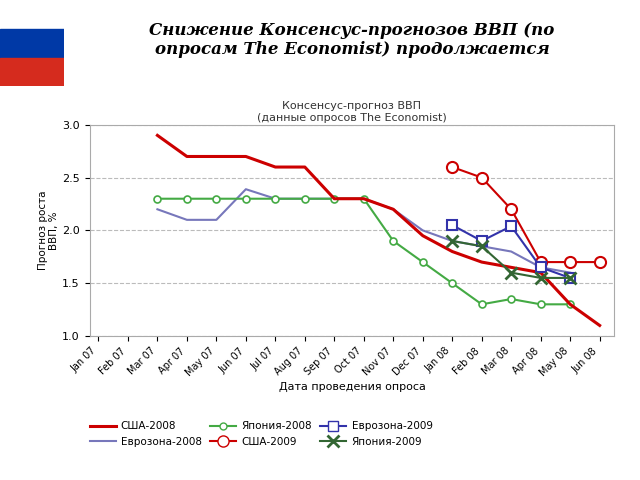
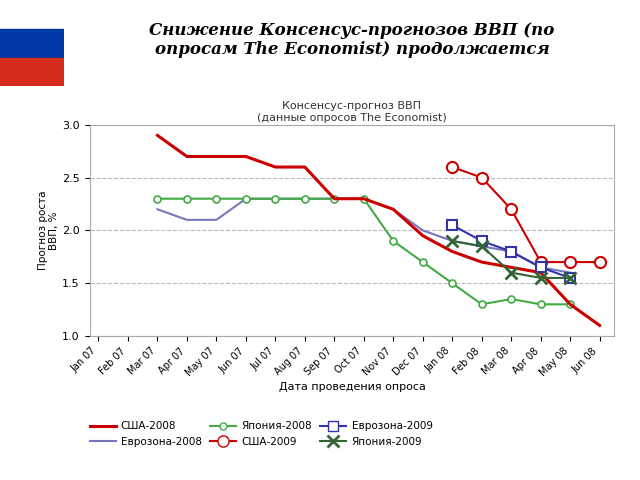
Еврозона-2008/Jun 07: 2.39 -> 2.30
Еврозона-2009/Mar 08: 2.04 -> 1.80
